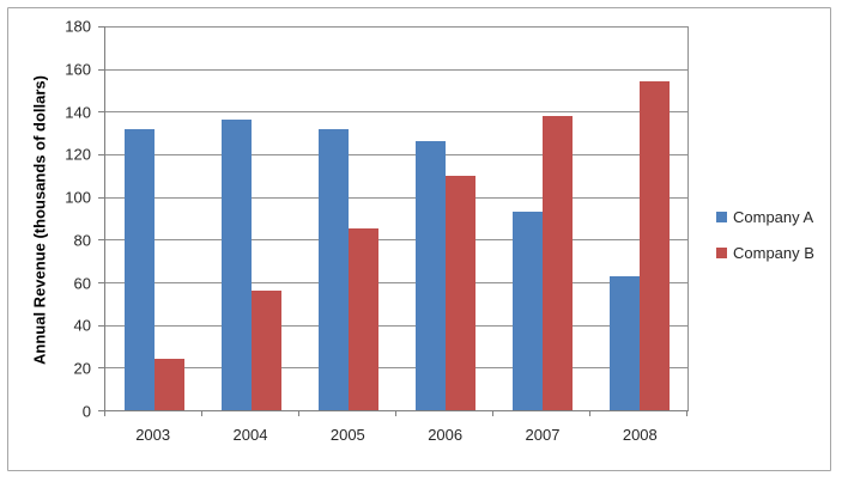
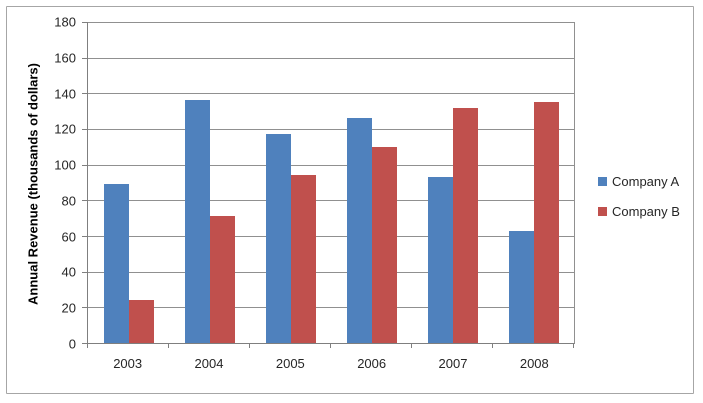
Company A/2003: 132 -> 89
Company B/2004: 56 -> 71
Company A/2005: 132 -> 117
Company B/2005: 85 -> 94
Company B/2007: 138 -> 132
Company B/2008: 154 -> 135
